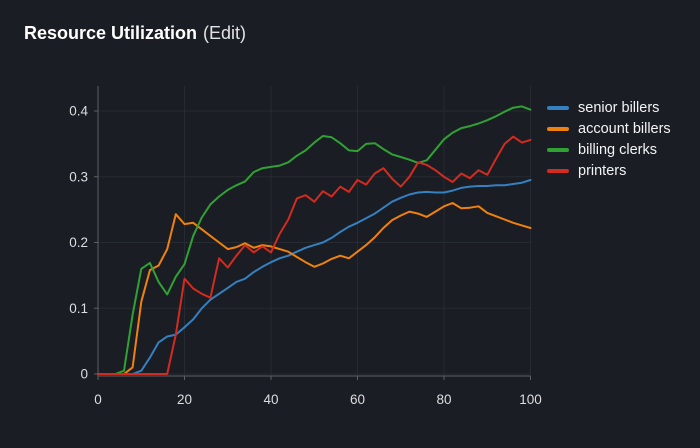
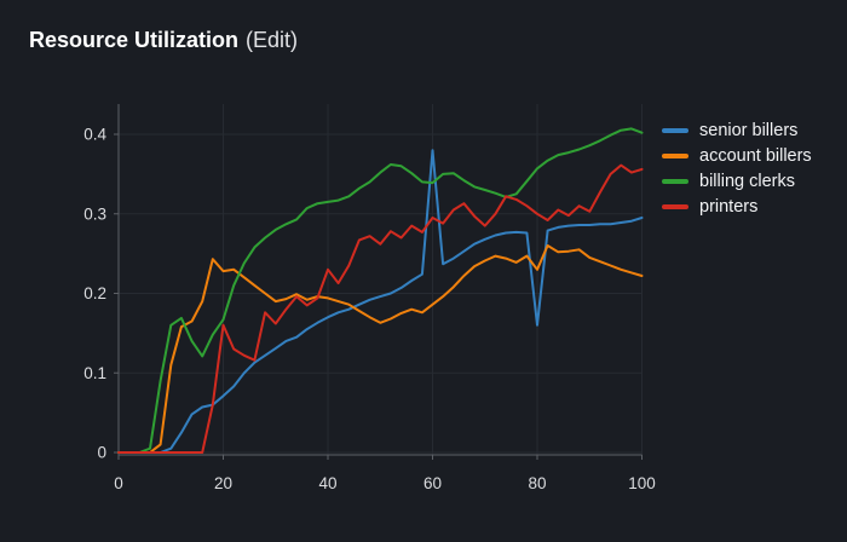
printers/20: 0.14 -> 0.16
printers/40: 0.18 -> 0.23
senior billers/60: 0.23 -> 0.38
senior billers/80: 0.28 -> 0.16
account billers/80: 0.26 -> 0.23
